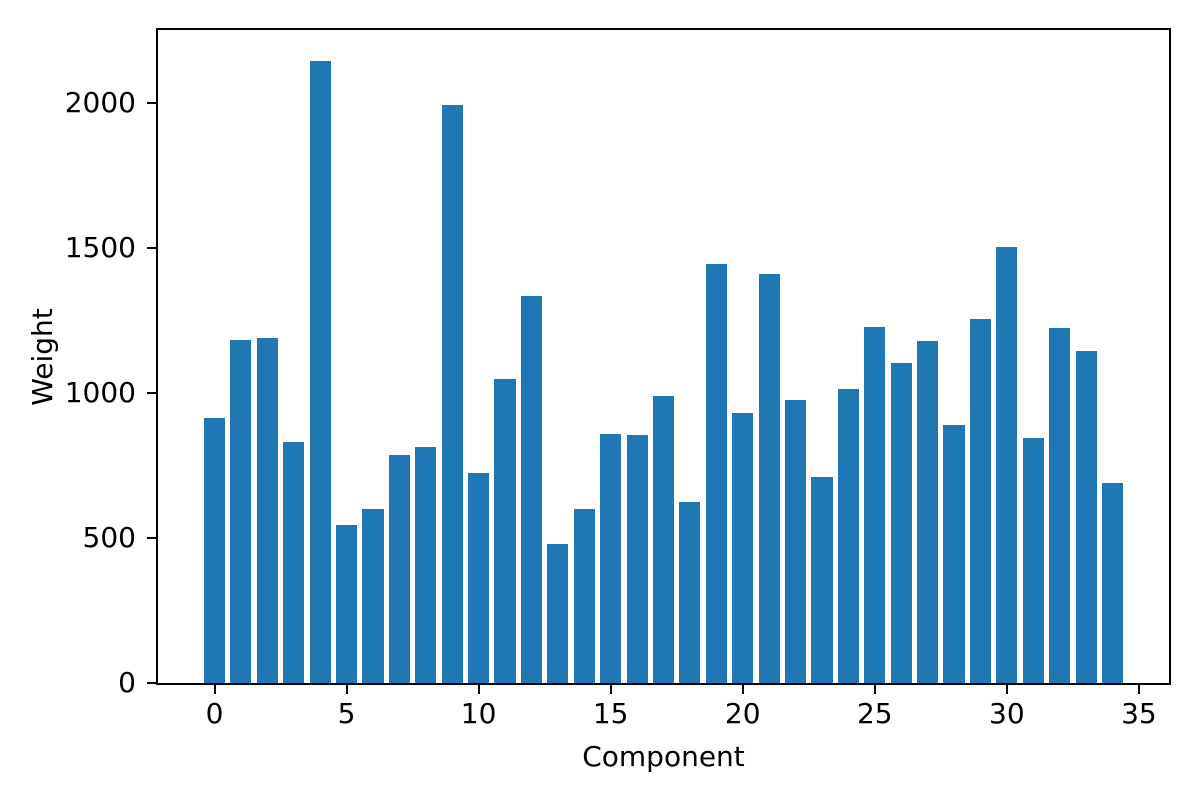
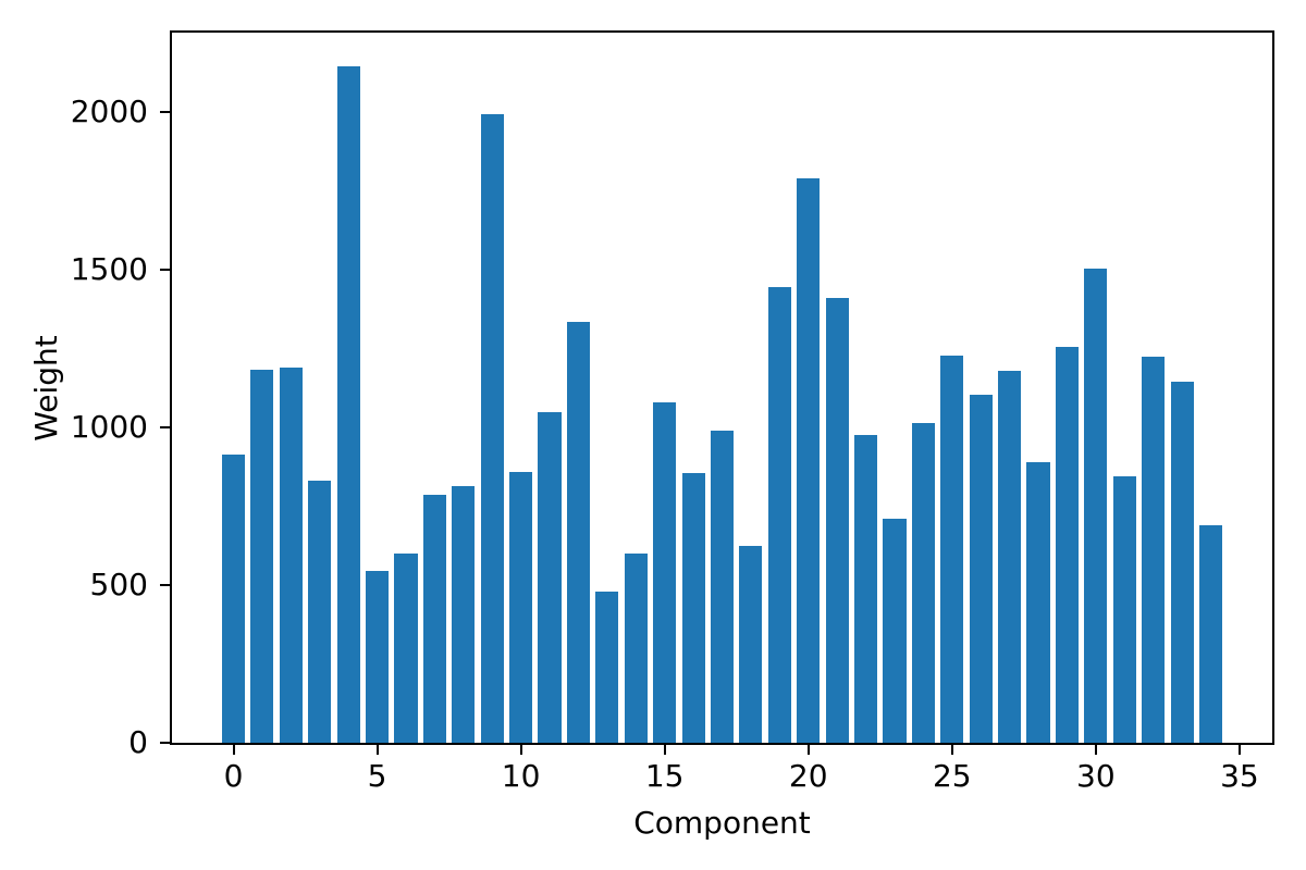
10: 720 -> 860
15: 860 -> 1080
20: 930 -> 1790
